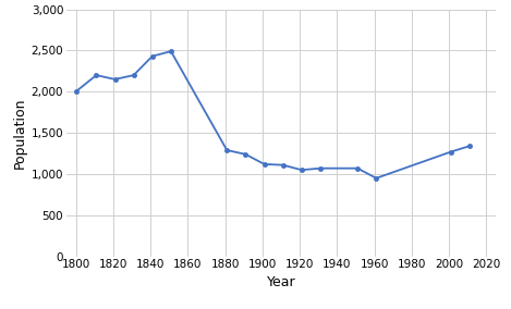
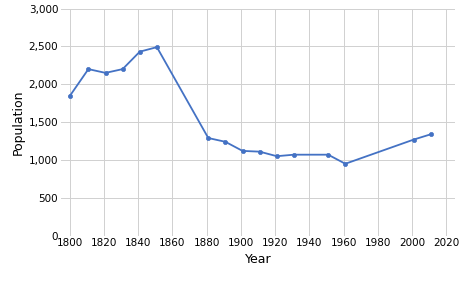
1800: 2,000 -> 1,840
